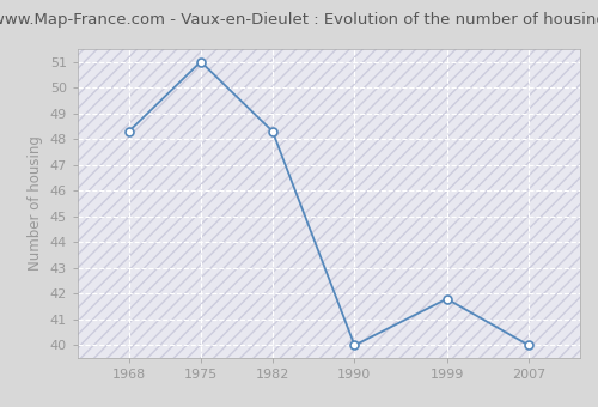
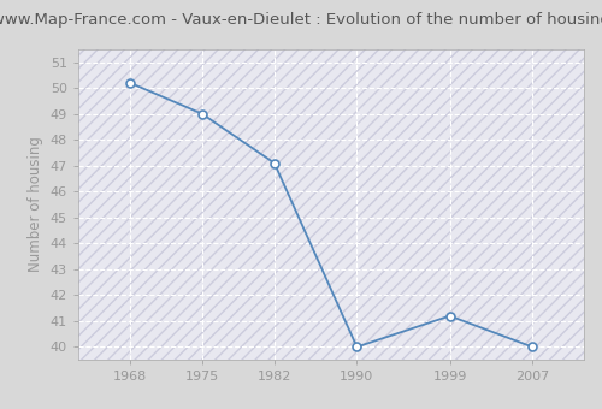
1968: 48.3 -> 50.2
1975: 51.0 -> 49.0
1982: 48.3 -> 47.1
1999: 41.8 -> 41.2
